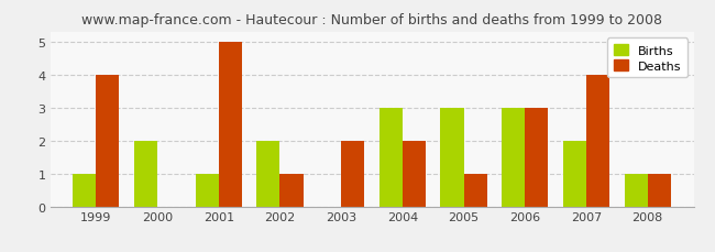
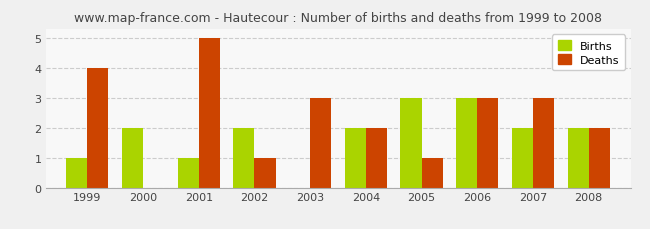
Deaths/2003: 2 -> 3
Births/2004: 3 -> 2
Deaths/2007: 4 -> 3
Births/2008: 1 -> 2
Deaths/2008: 1 -> 2
